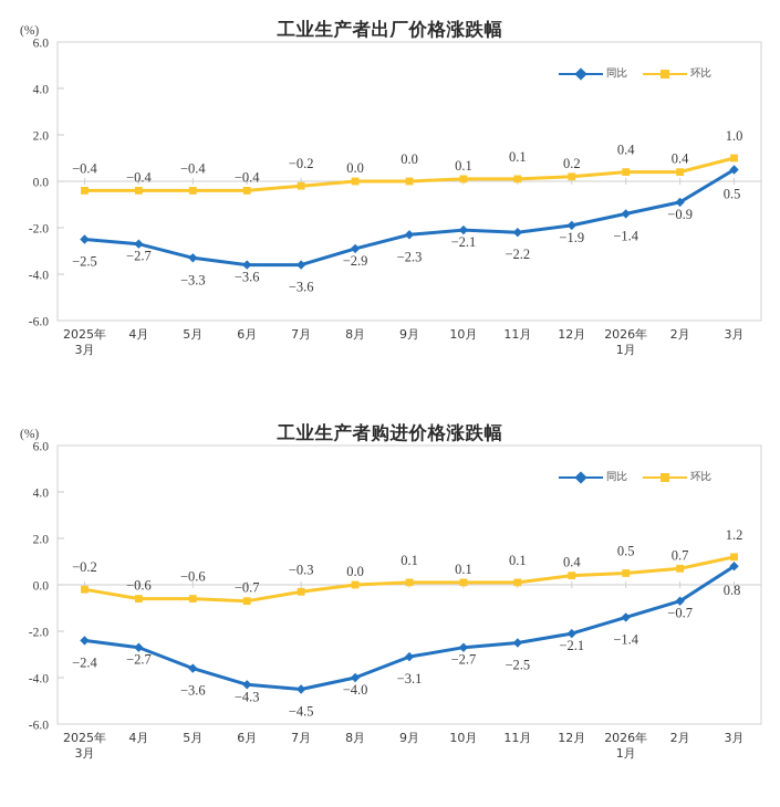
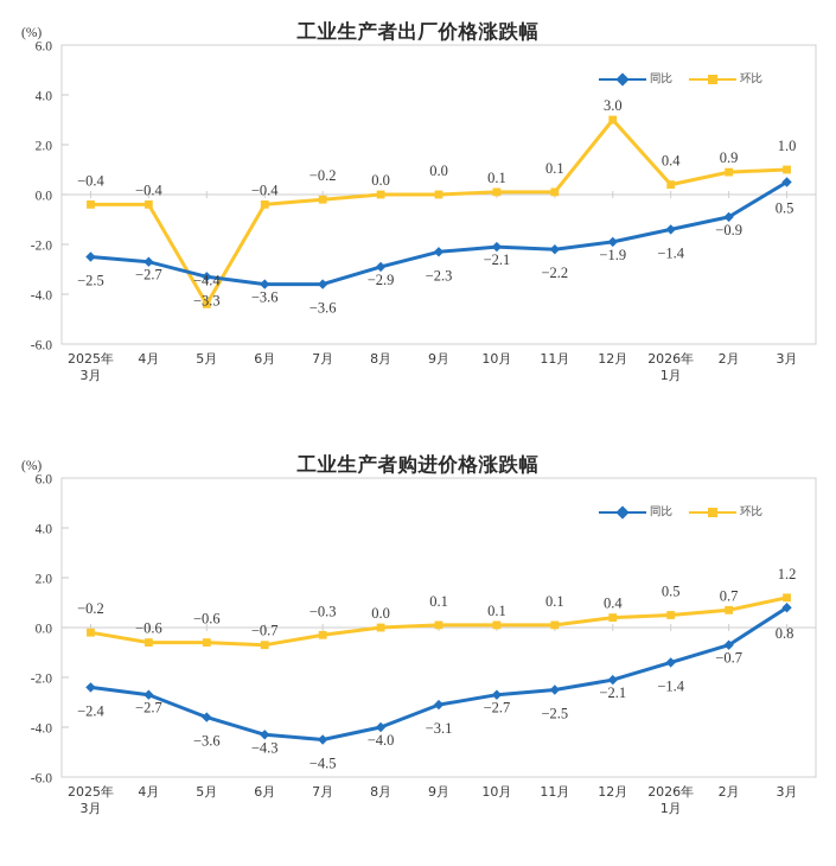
工业生产者出厂价格涨跌幅/环比/5月: −0.4 -> −4.4
工业生产者出厂价格涨跌幅/环比/12月: 0.2 -> 3.0
工业生产者出厂价格涨跌幅/环比/2月: 0.4 -> 0.9
